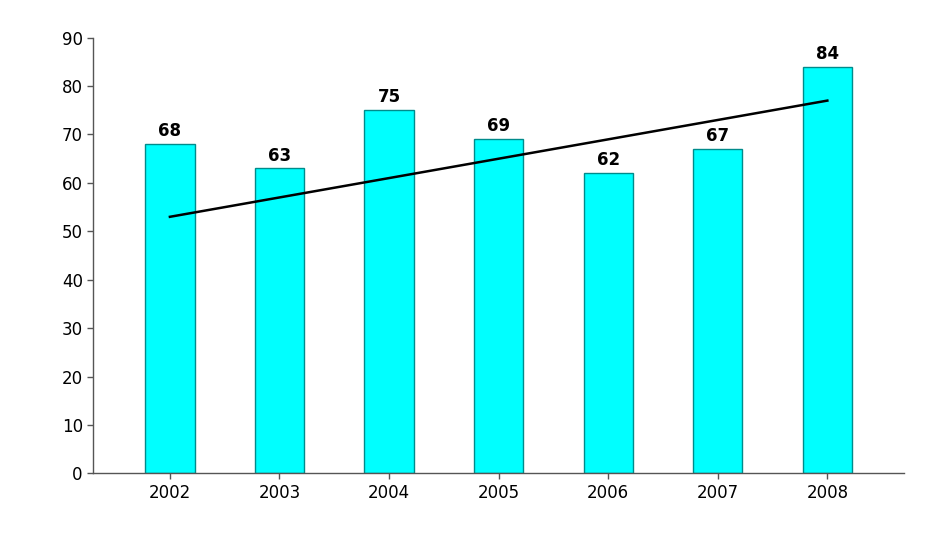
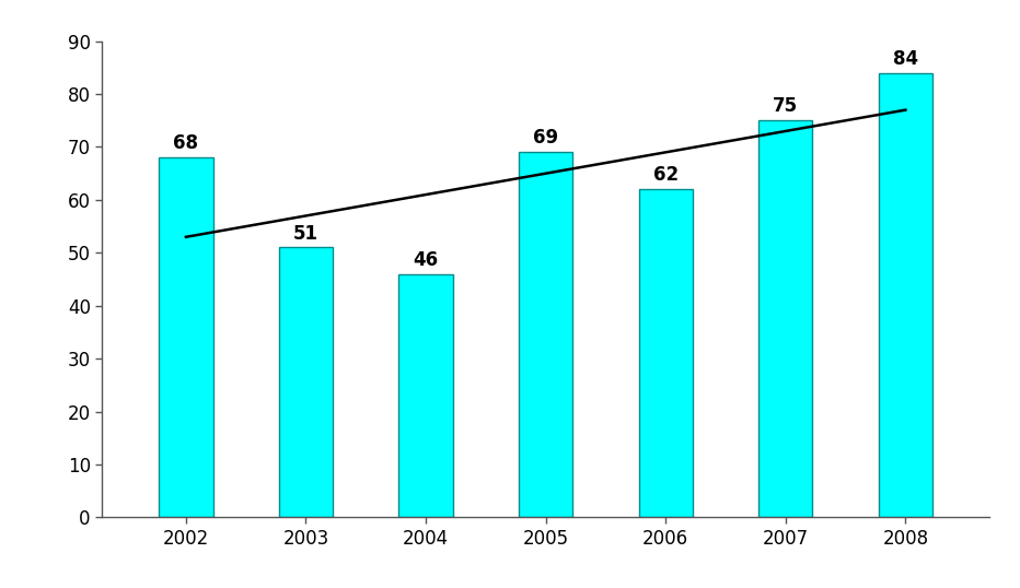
2003: 63 -> 51
2004: 75 -> 46
2007: 67 -> 75
